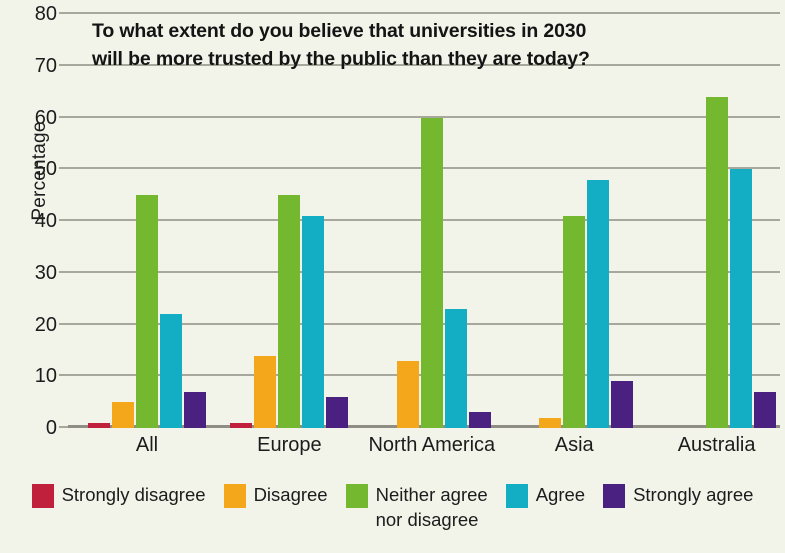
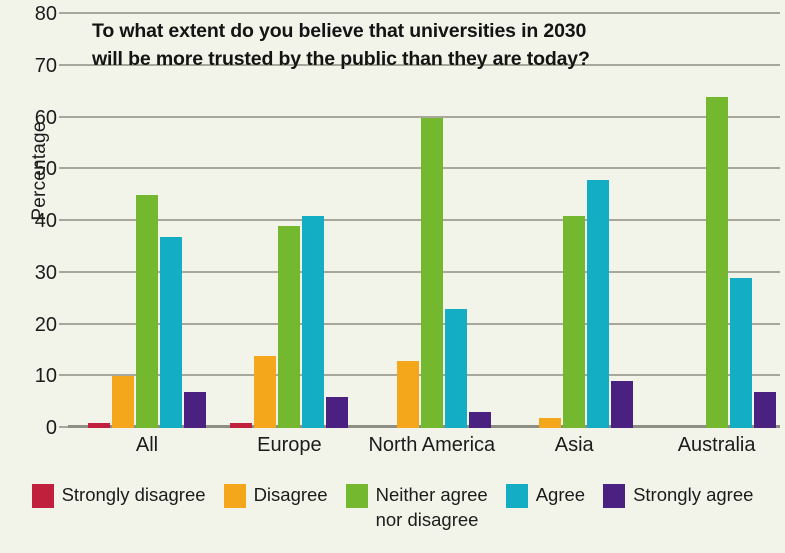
Disagree/All: 5 -> 10
Agree/All: 22 -> 37
Neither agree nor disagree/Europe: 45 -> 39
Agree/Australia: 50 -> 29
